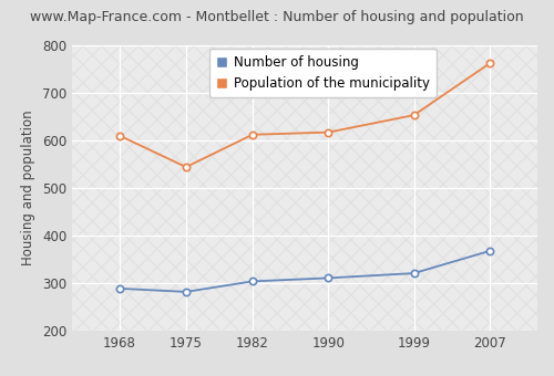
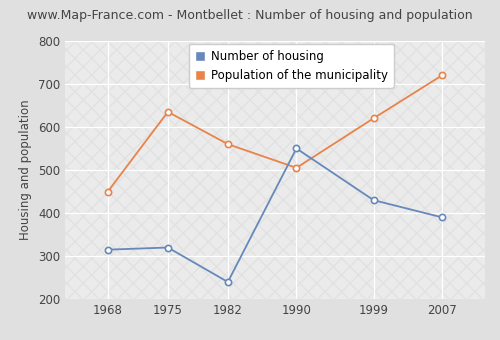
Number of housing/1968: 289 -> 315
Population of the municipality/1968: 610 -> 450
Number of housing/1975: 282 -> 320
Population of the municipality/1975: 544 -> 635
Number of housing/1982: 304 -> 240
Population of the municipality/1982: 612 -> 560
Number of housing/1990: 311 -> 550
Population of the municipality/1990: 617 -> 505
Number of housing/1999: 321 -> 430
Population of the municipality/1999: 653 -> 620
Number of housing/2007: 368 -> 390
Population of the municipality/2007: 762 -> 720
